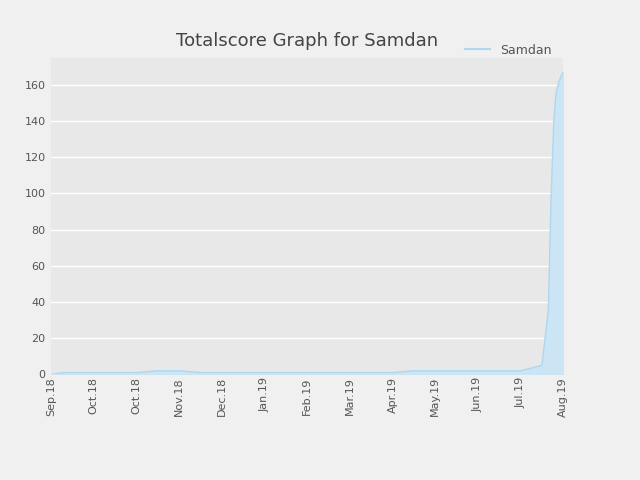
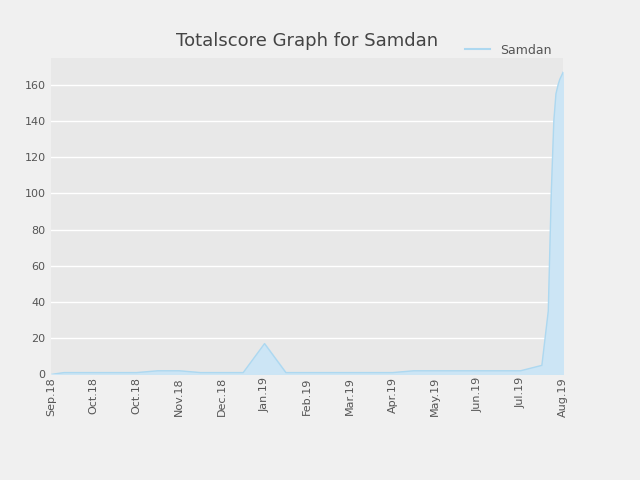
Jan.19: 1 -> 17
